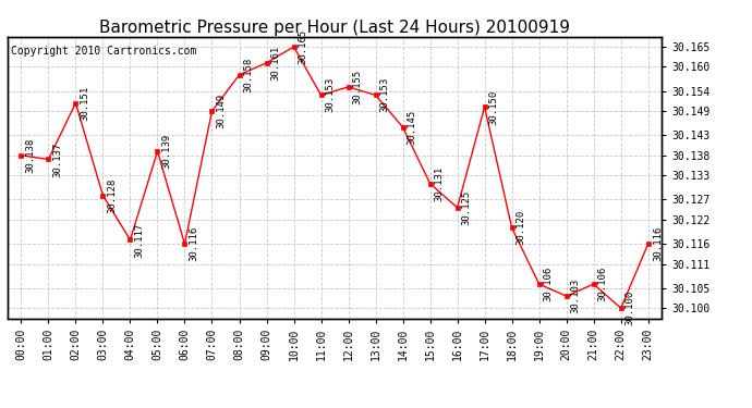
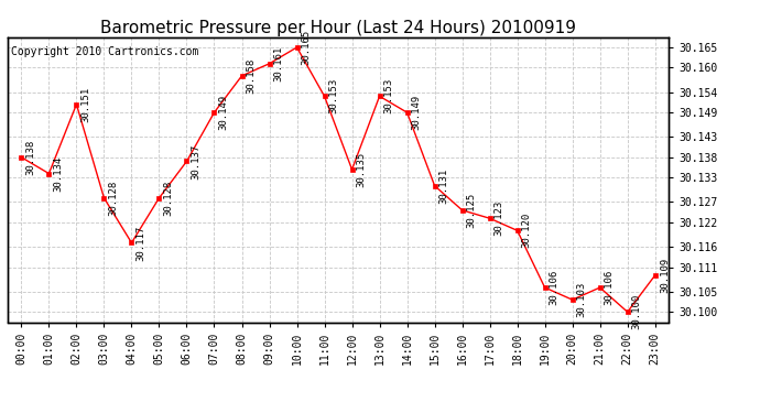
01:00: 30.137 -> 30.134
05:00: 30.139 -> 30.128
06:00: 30.116 -> 30.137
12:00: 30.155 -> 30.135
14:00: 30.145 -> 30.149
17:00: 30.150 -> 30.123
23:00: 30.116 -> 30.109
